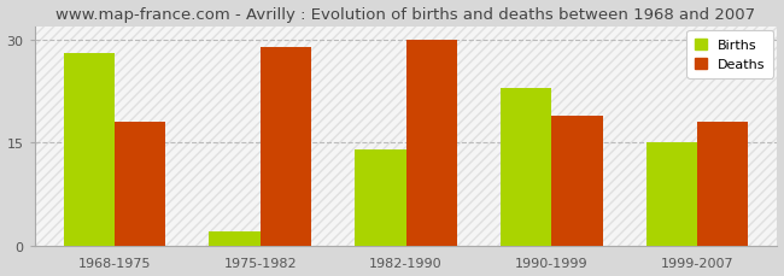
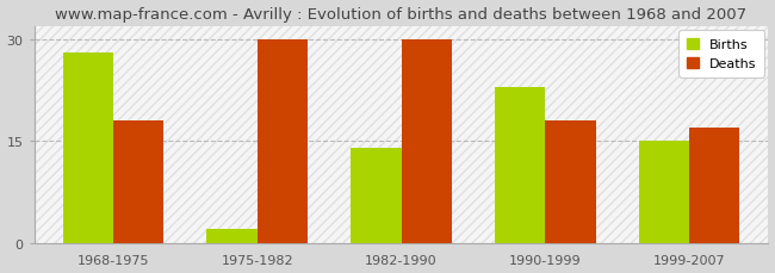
Deaths/1975-1982: 29 -> 30
Deaths/1990-1999: 19 -> 18
Deaths/1999-2007: 18 -> 17
